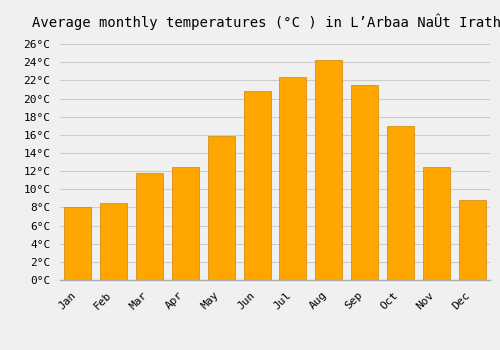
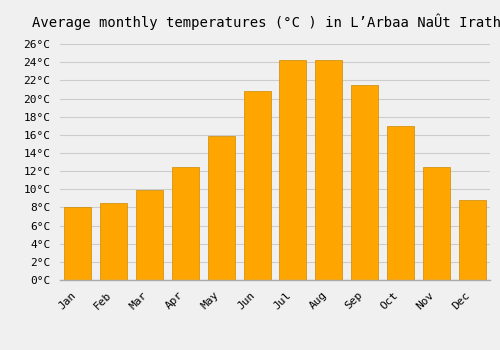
Mar: 11.8°C -> 9.9°C
Jul: 22.4°C -> 24.3°C
